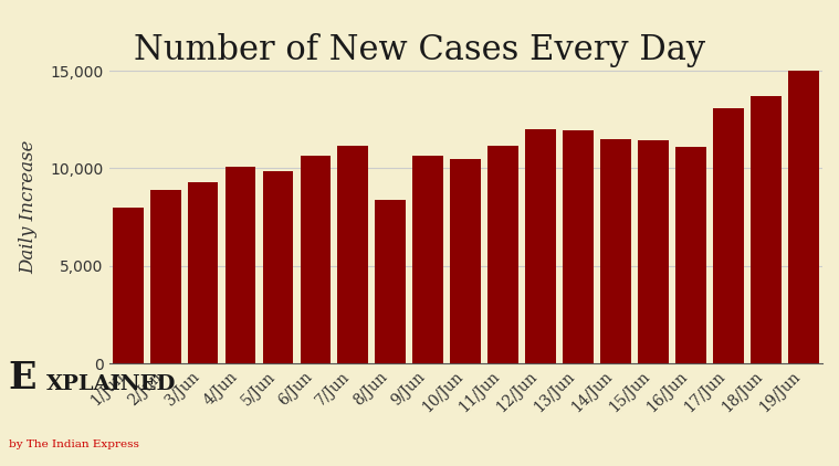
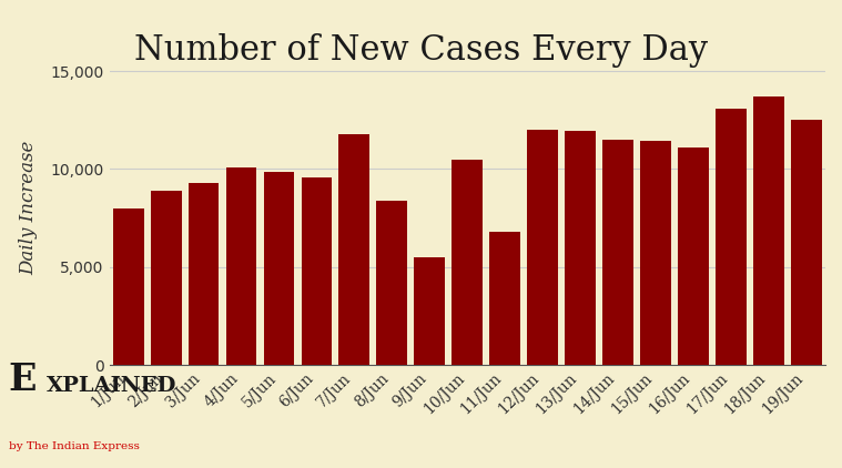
6/Jun: 10,700 -> 9,600
7/Jun: 11,100 -> 11,800
9/Jun: 10,700 -> 5,500
11/Jun: 11,100 -> 6,800
19/Jun: 15,000 -> 12,500
